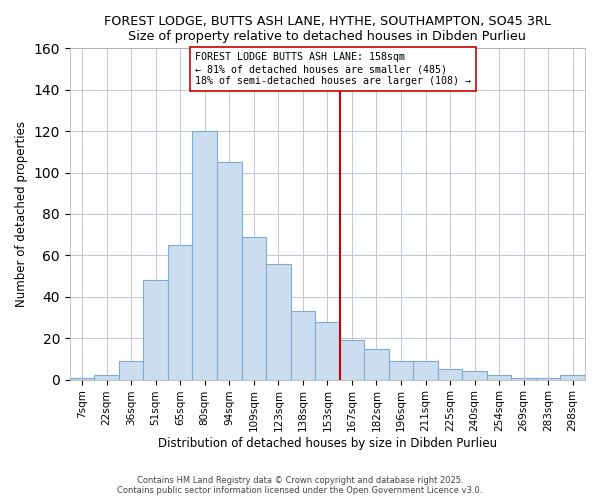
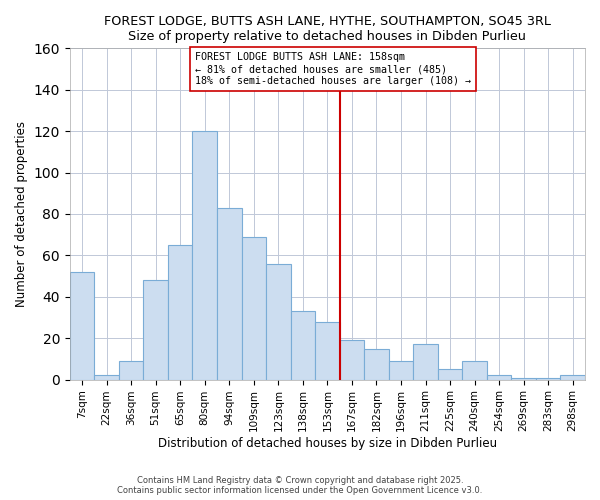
7sqm: 1 -> 52
94sqm: 105 -> 83
211sqm: 9 -> 17
240sqm: 4 -> 9
